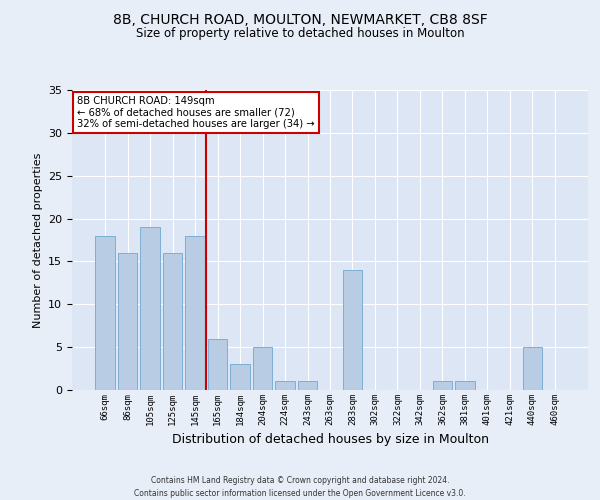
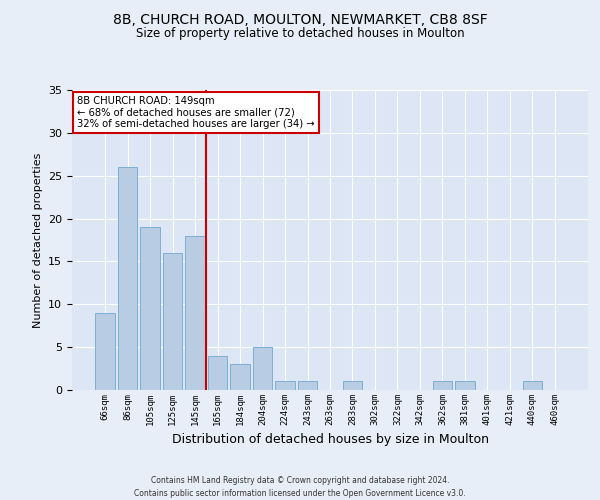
66sqm: 18 -> 9
86sqm: 16 -> 26
165sqm: 6 -> 4
283sqm: 14 -> 1
440sqm: 5 -> 1
